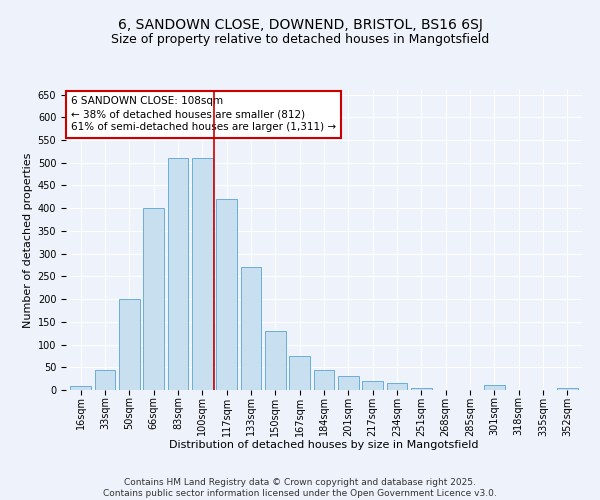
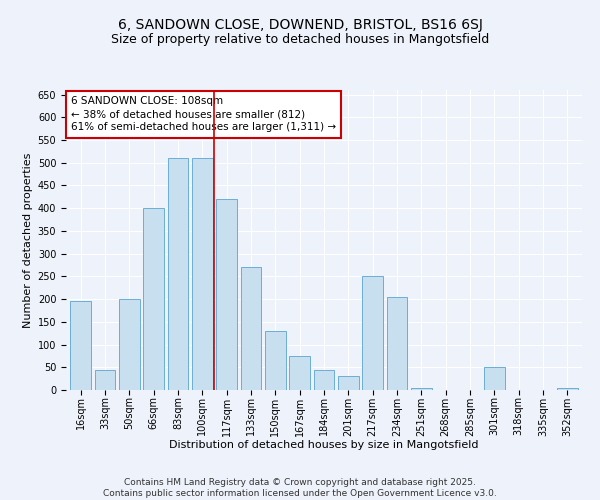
16sqm: 8 -> 195
217sqm: 20 -> 250
234sqm: 15 -> 205
301sqm: 10 -> 50
